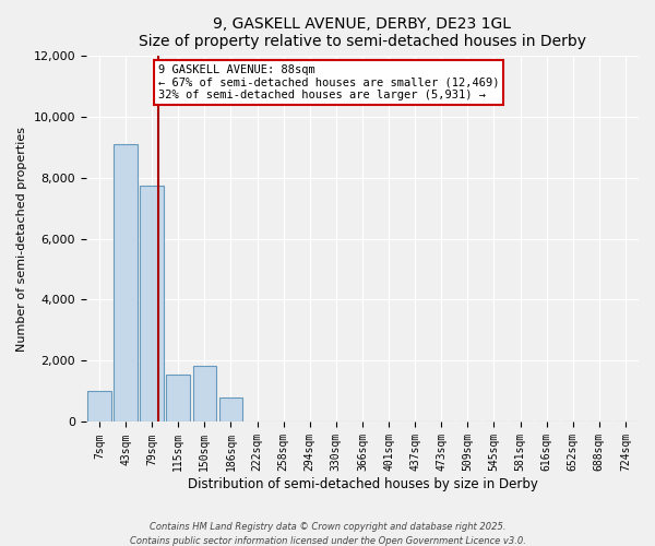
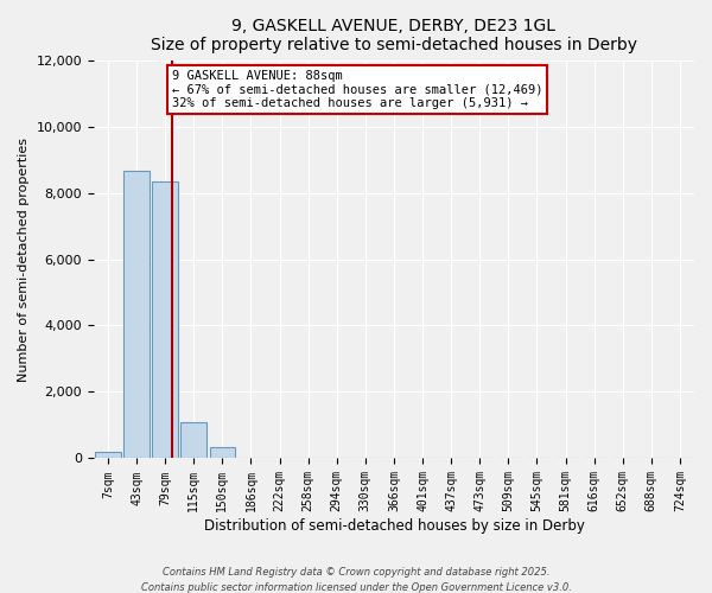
7sqm: 1,000 -> 200
43sqm: 9,100 -> 8,650
79sqm: 7,750 -> 8,350
115sqm: 1,550 -> 1,100
150sqm: 1,850 -> 330
186sqm: 800 -> 30
